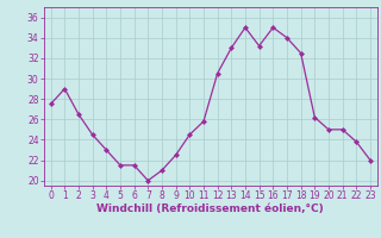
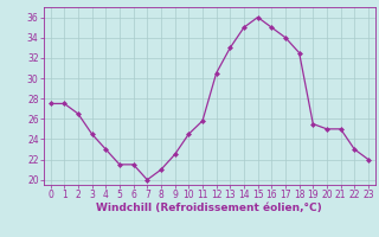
1: 29.0 -> 27.5
15: 33.2 -> 36.0
19: 26.2 -> 25.5
22: 23.8 -> 23.0
